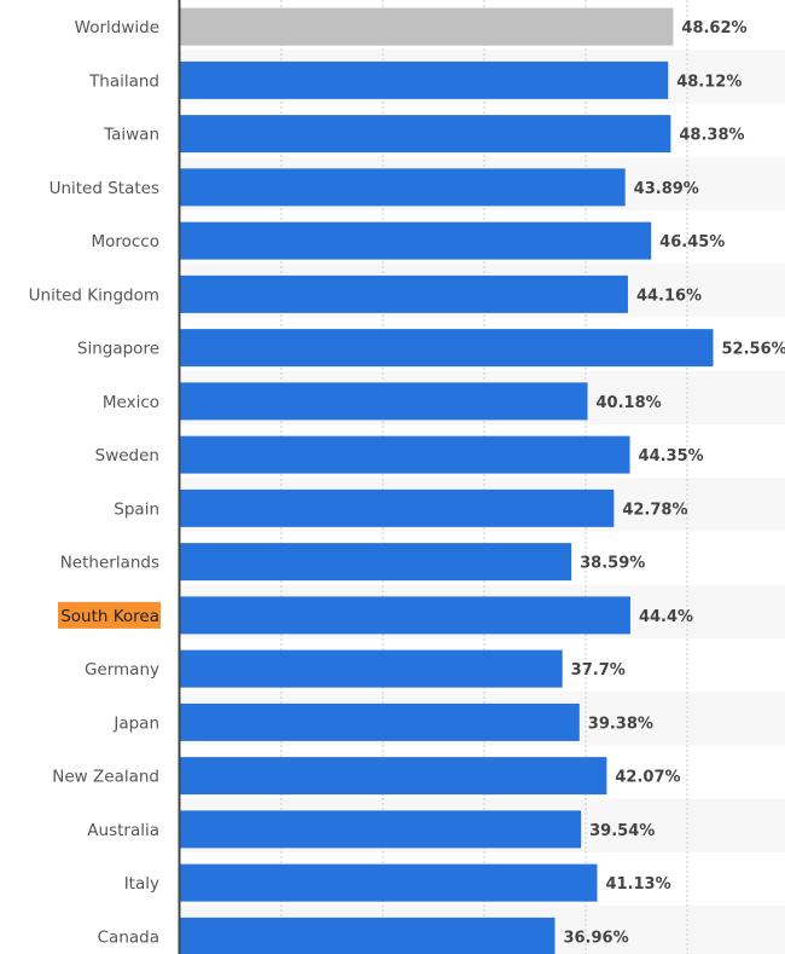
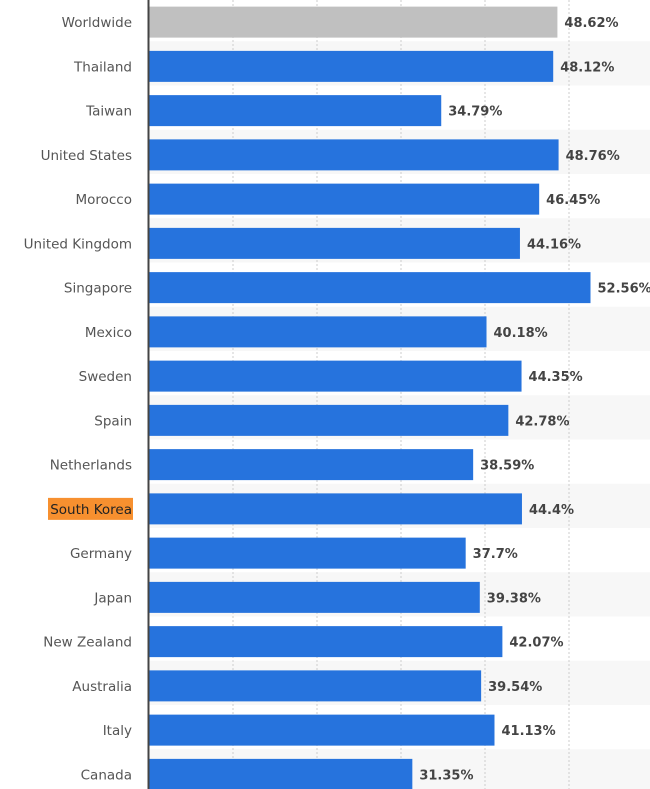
Taiwan: 48.38% -> 34.79%
United States: 43.89% -> 48.76%
Canada: 36.96% -> 31.35%
